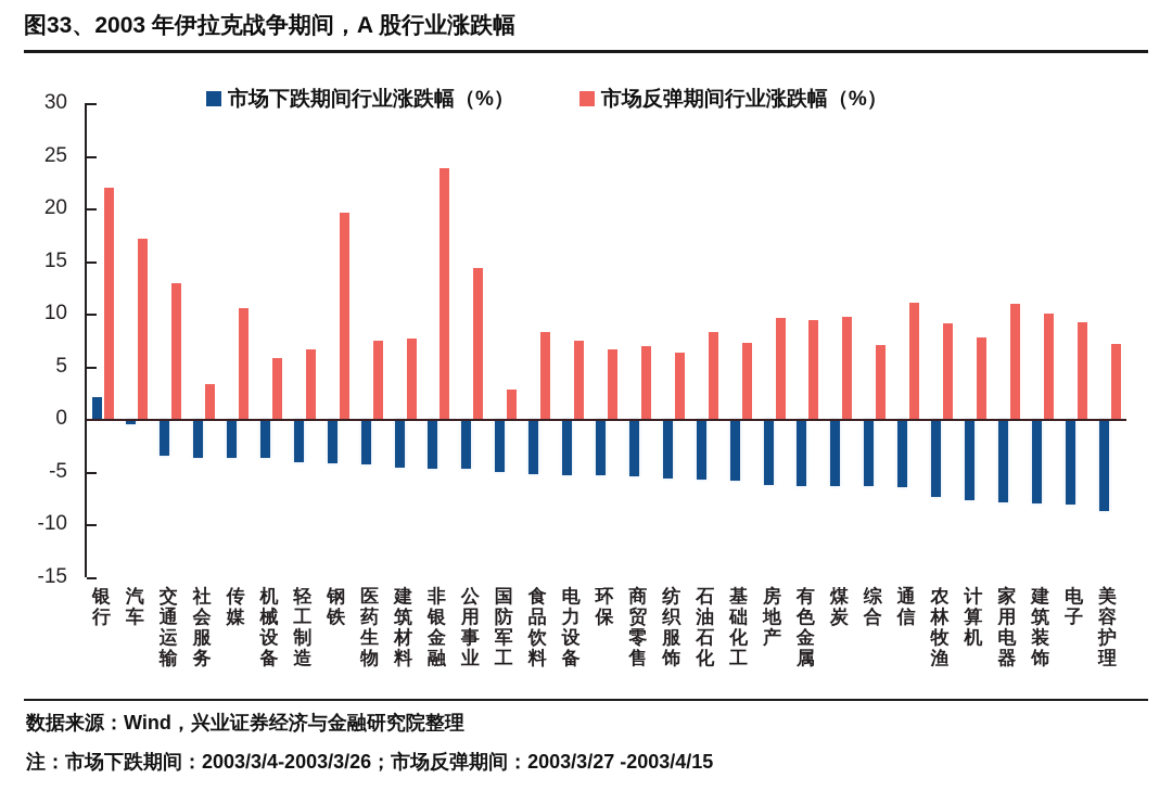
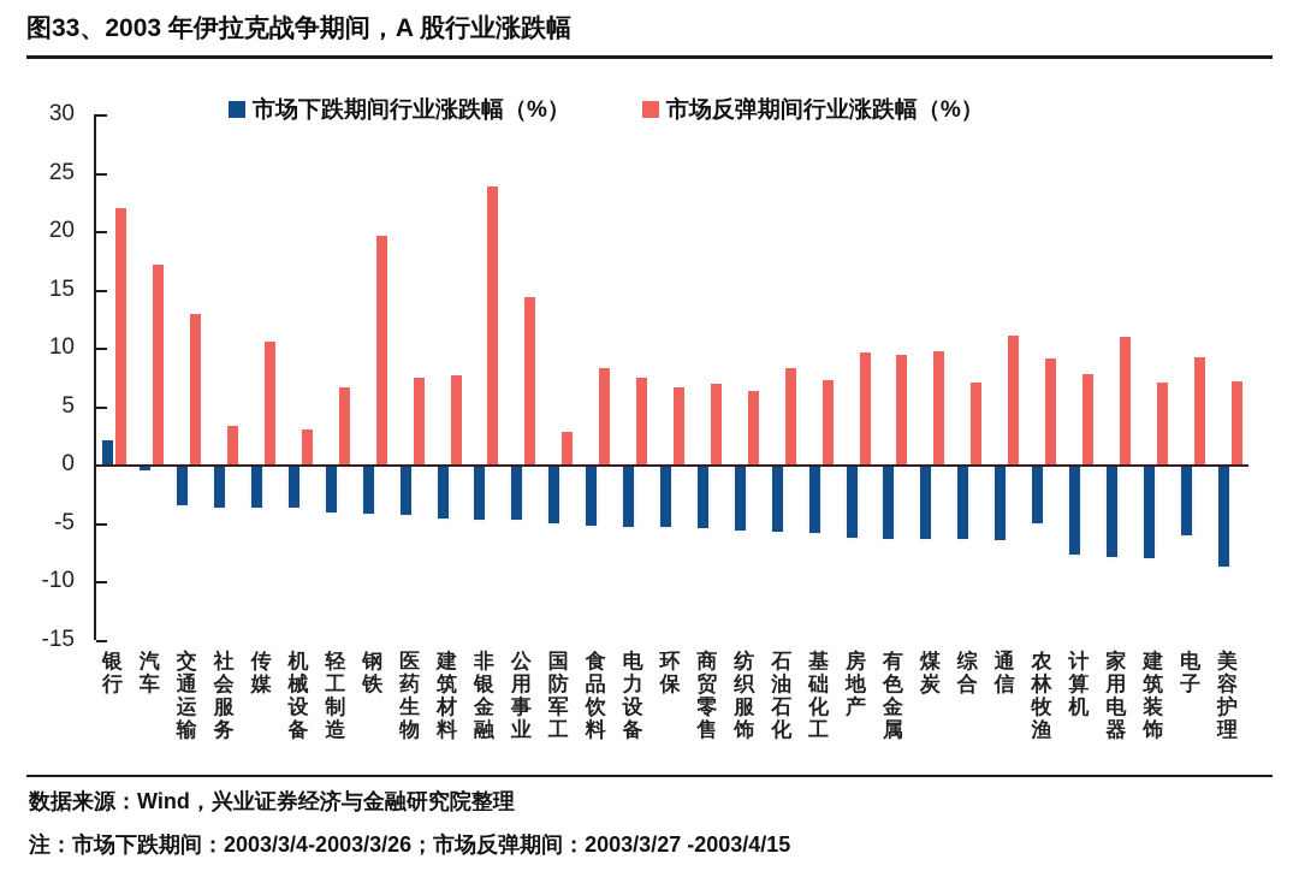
市场反弹期间行业涨跌幅（%）/机械设备: 6 -> 3
市场下跌期间行业涨跌幅（%）/农林牧渔: -7 -> -5
市场反弹期间行业涨跌幅（%）/建筑装饰: 10 -> 7
市场下跌期间行业涨跌幅（%）/电子: -8 -> -6
